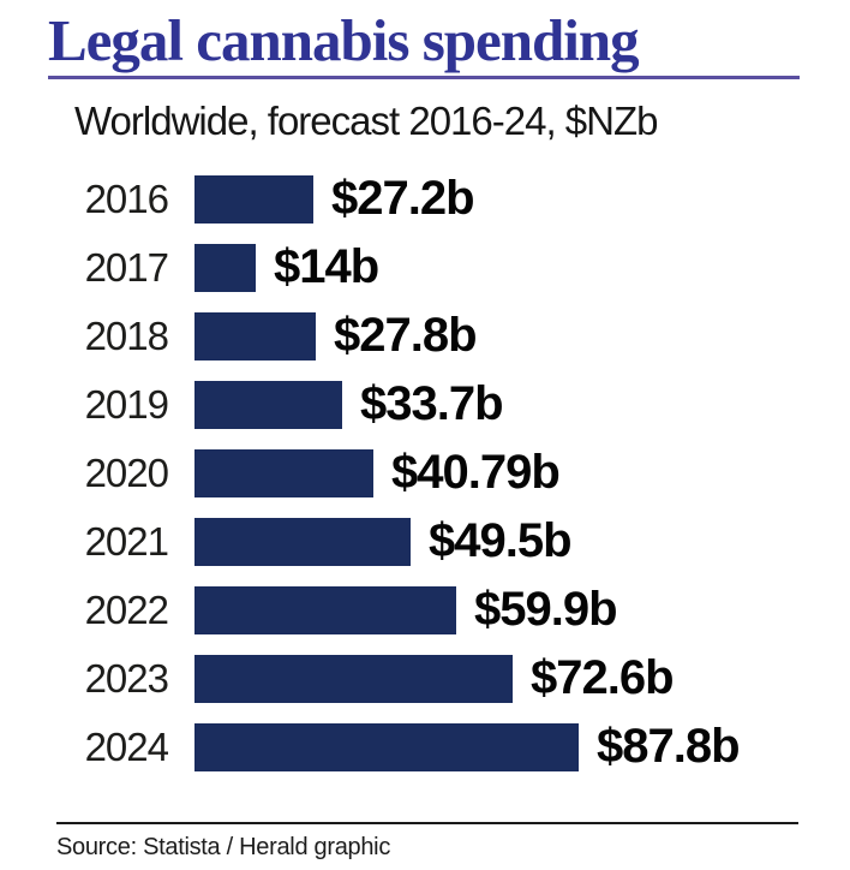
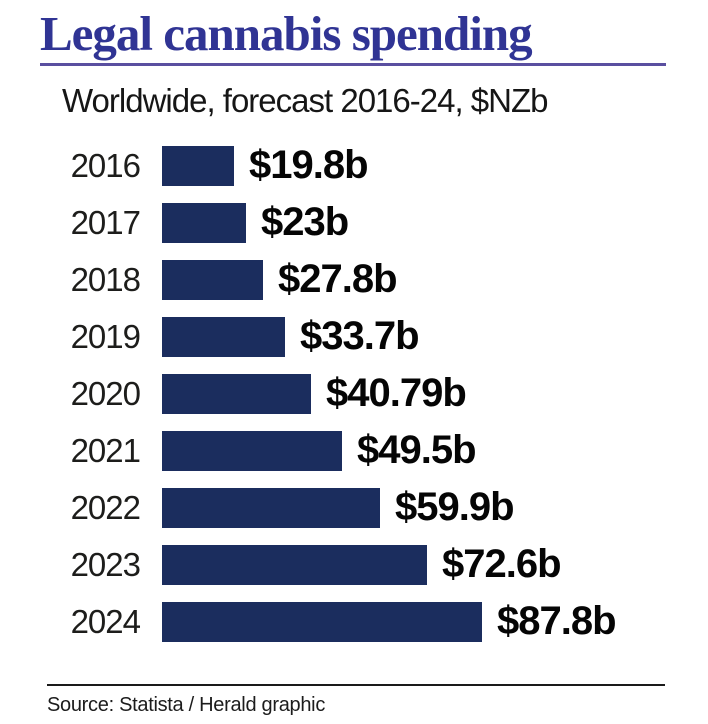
2016: $27.2b -> $19.8b
2017: $14b -> $23b
